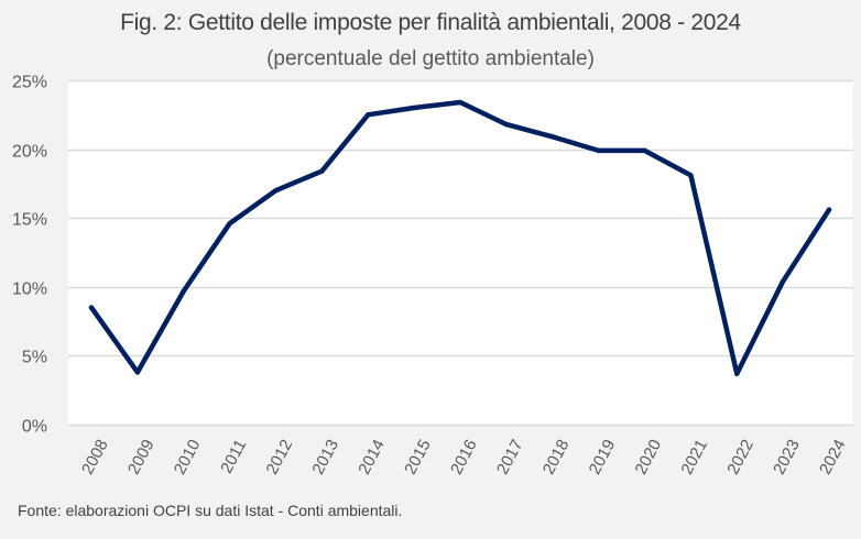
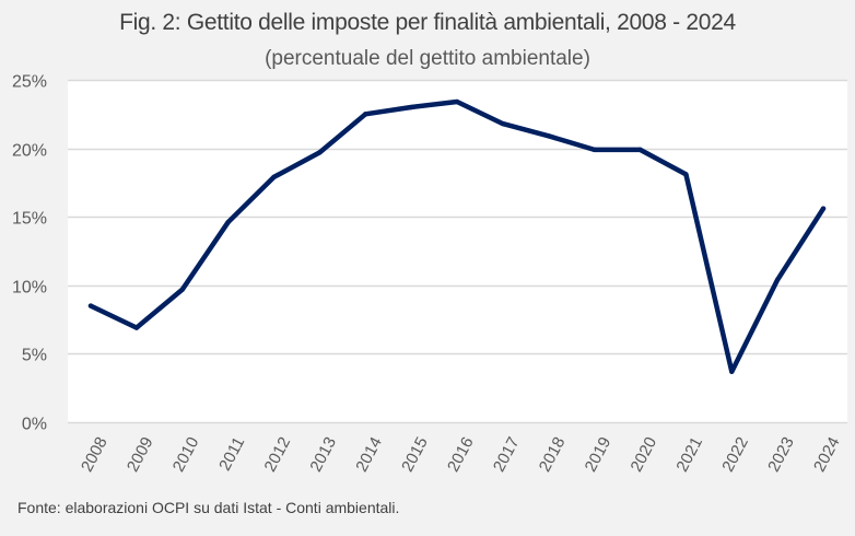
2009: 3.8% -> 6.9%
2012: 17.0% -> 17.9%
2013: 18.4% -> 19.7%
